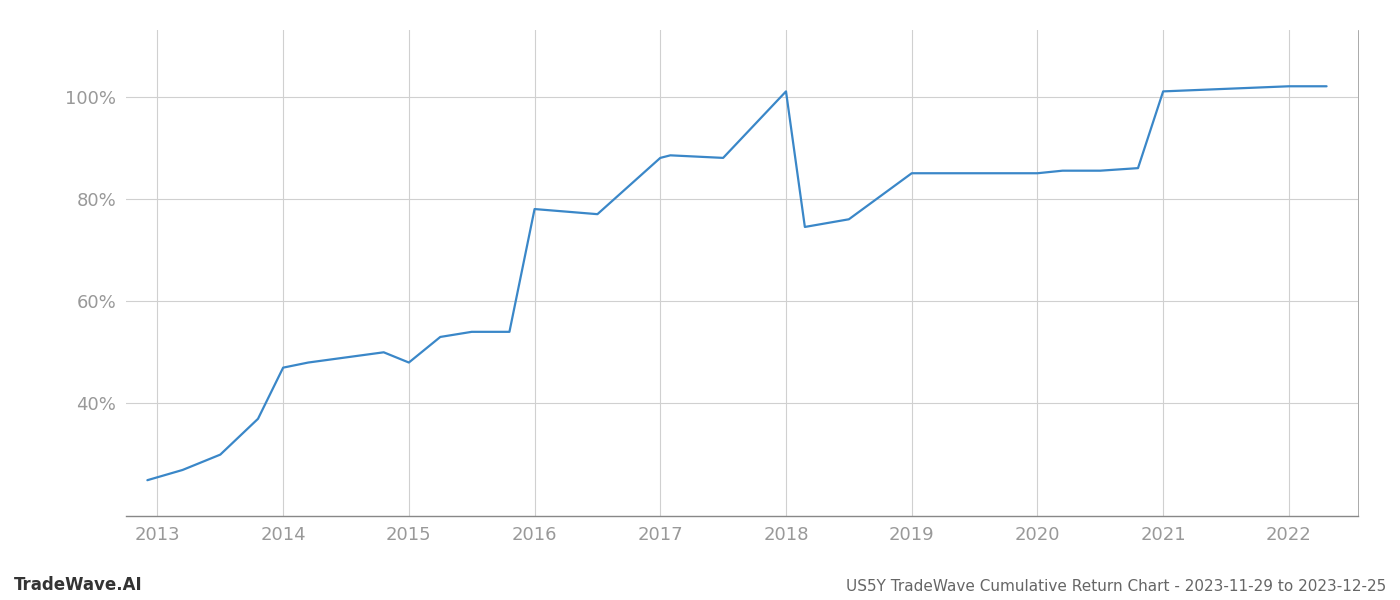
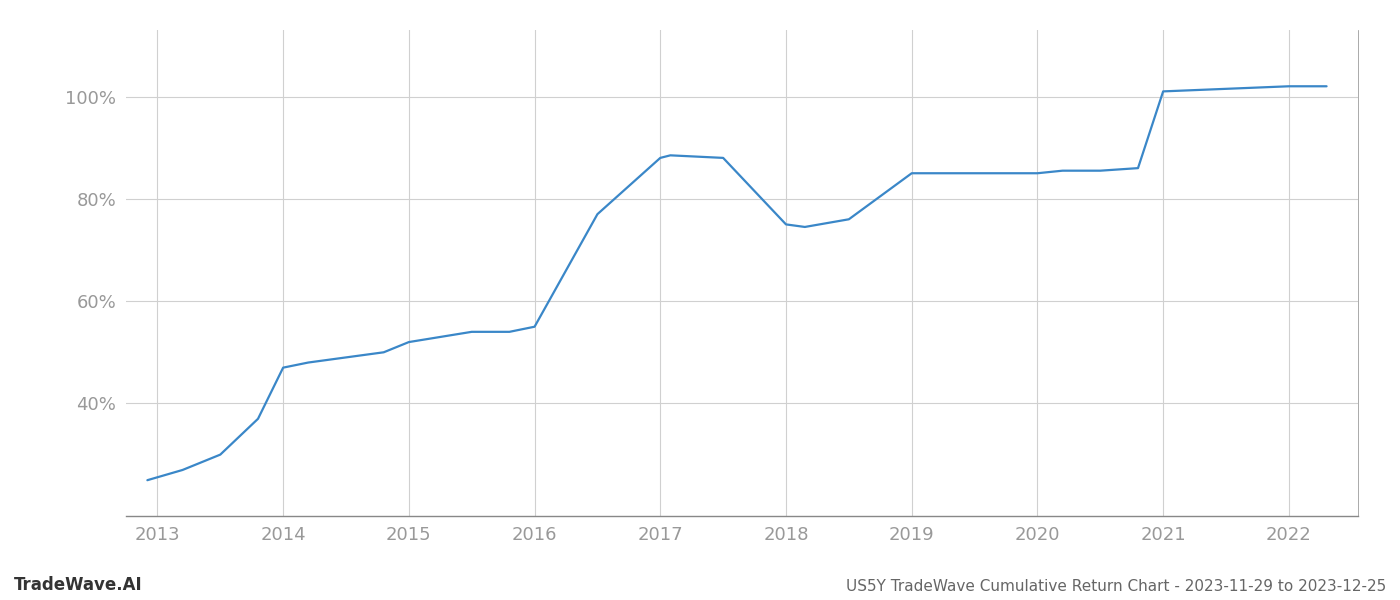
2015: 48.0% -> 52.0%
2016: 78.0% -> 55.0%
2018: 101.0% -> 75.0%
